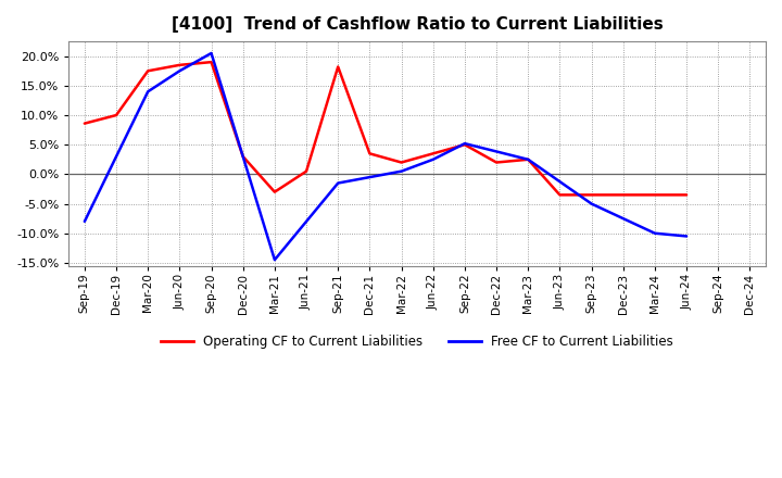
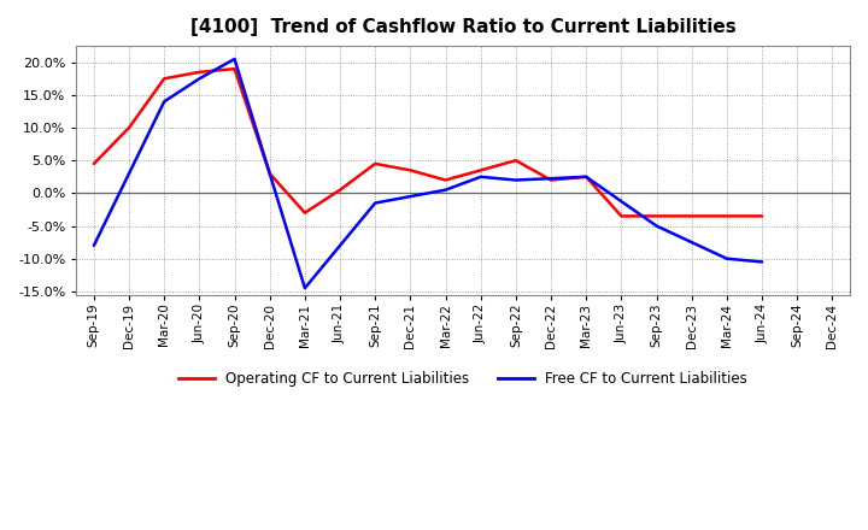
Operating CF to Current Liabilities/Sep-19: 8.6% -> 4.5%
Operating CF to Current Liabilities/Sep-21: 18.2% -> 4.5%
Free CF to Current Liabilities/Sep-22: 5.2% -> 2.0%
